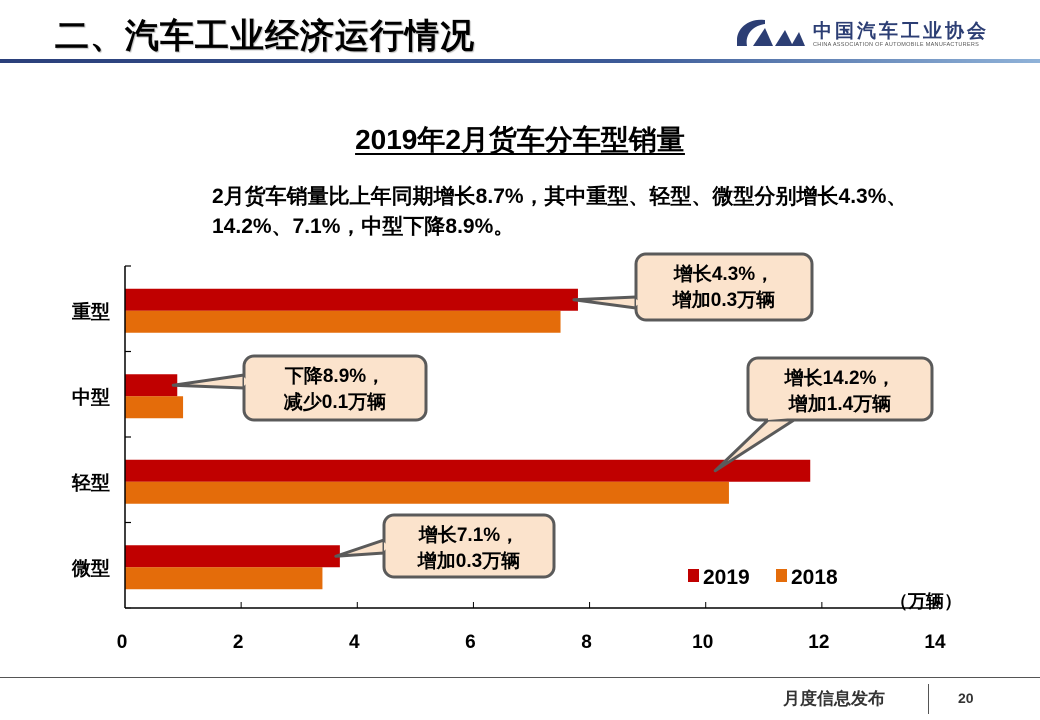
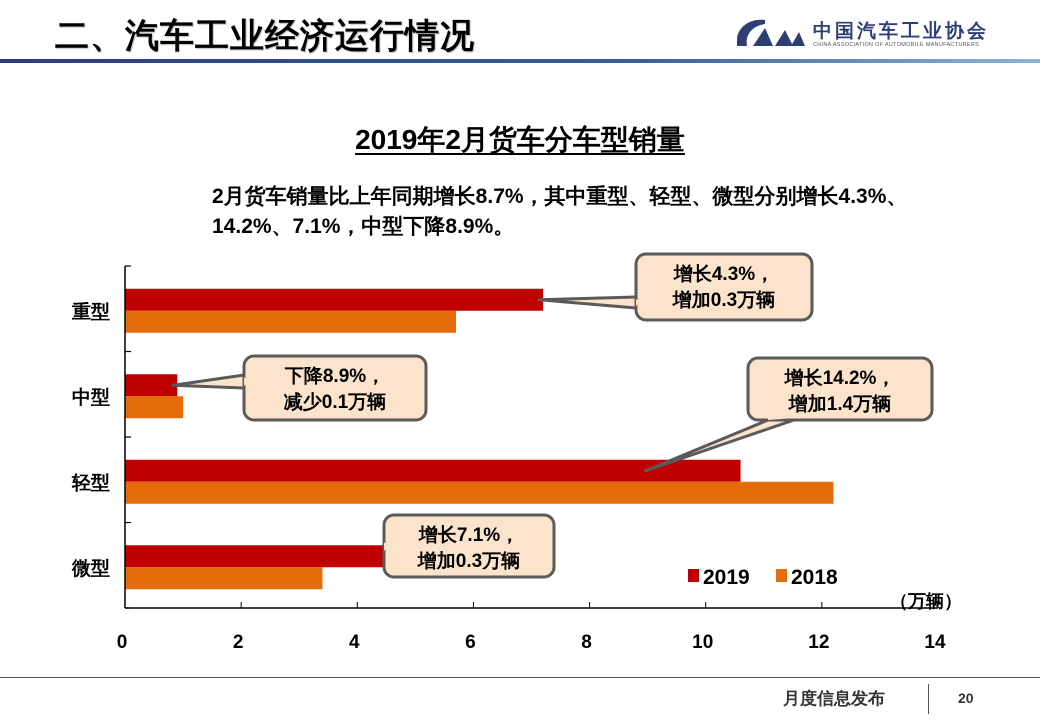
2019/重型: 7.8 -> 7.2
2018/重型: 7.5 -> 5.7
2019/轻型: 11.8 -> 10.6
2018/轻型: 10.4 -> 12.2
2019/微型: 3.7 -> 4.6
